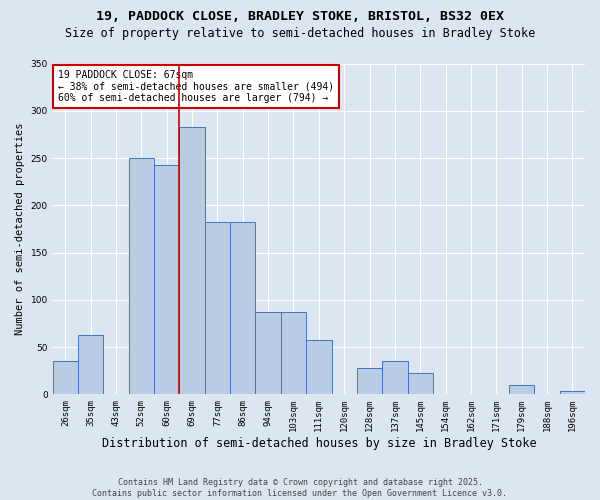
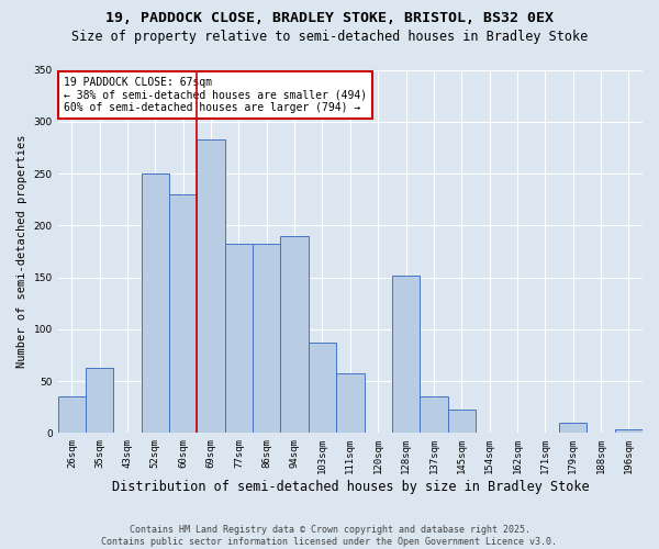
60sqm: 243 -> 230
94sqm: 87 -> 190
128sqm: 28 -> 152
